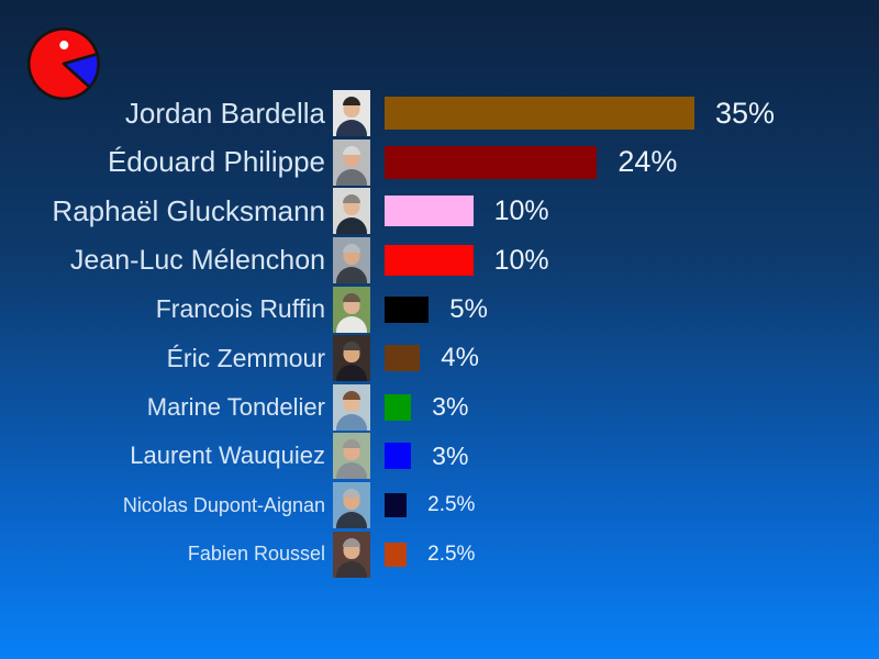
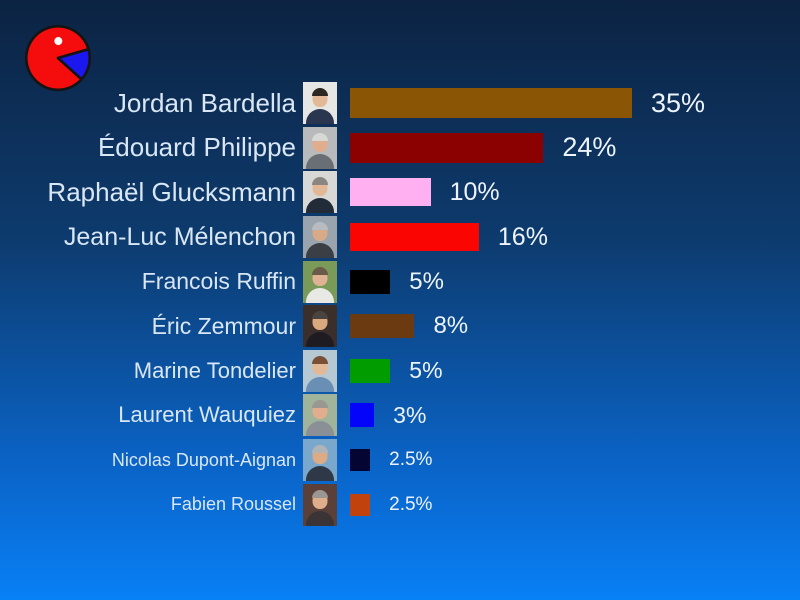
Jean-Luc Mélenchon: 10% -> 16%
Éric Zemmour: 4% -> 8%
Marine Tondelier: 3% -> 5%
